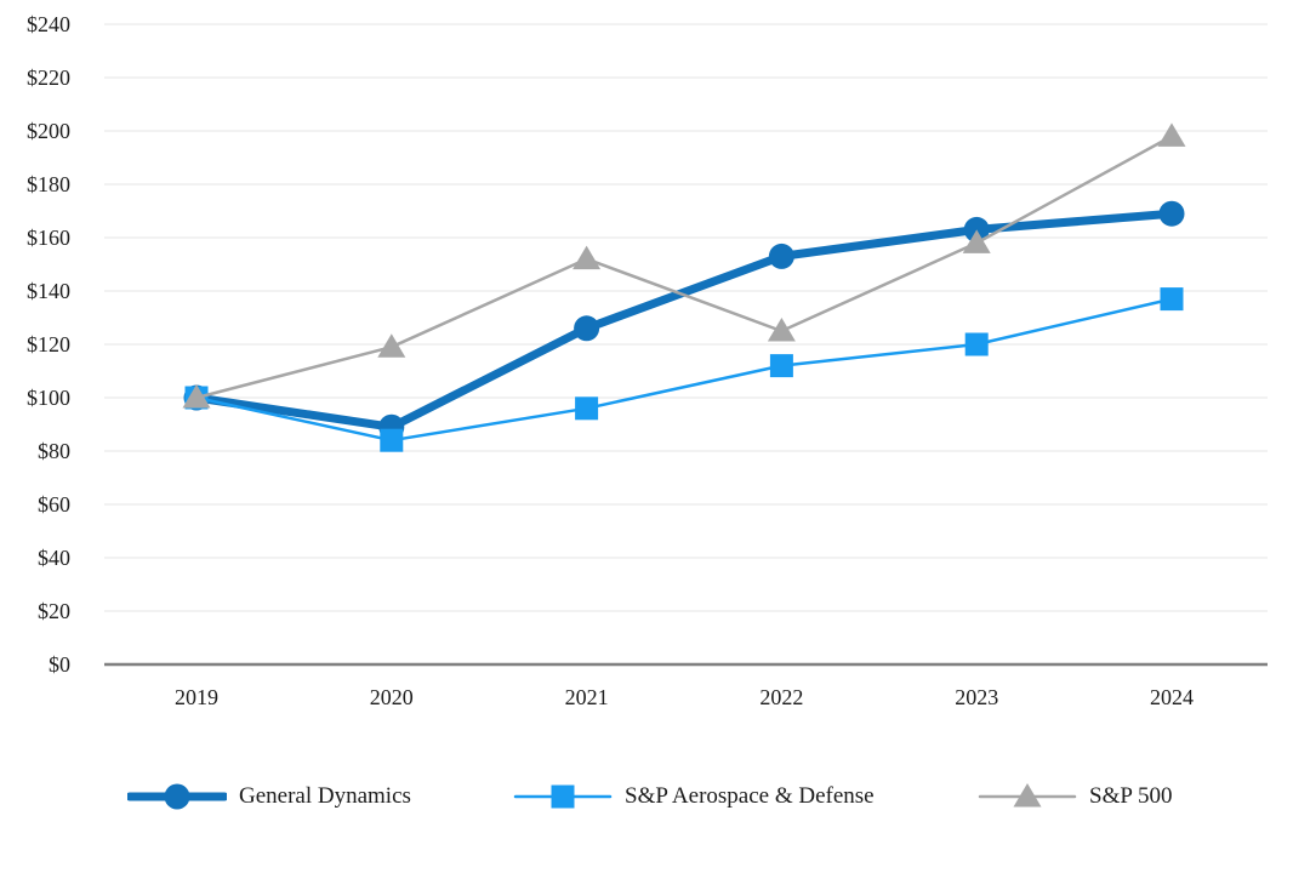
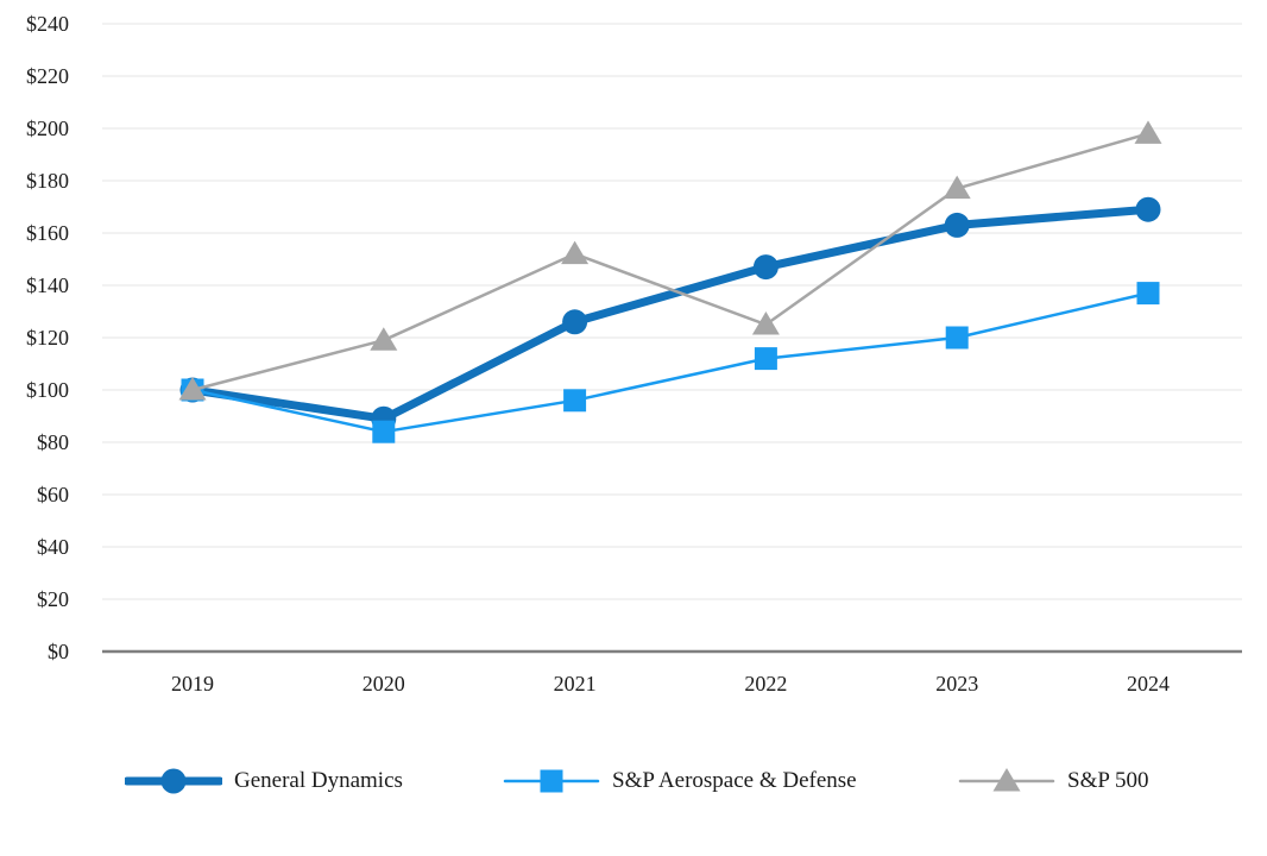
General Dynamics/2022: $153 -> $147
S&P 500/2023: $158 -> $177
